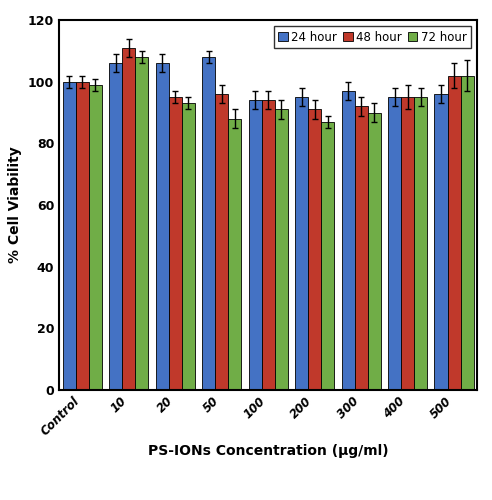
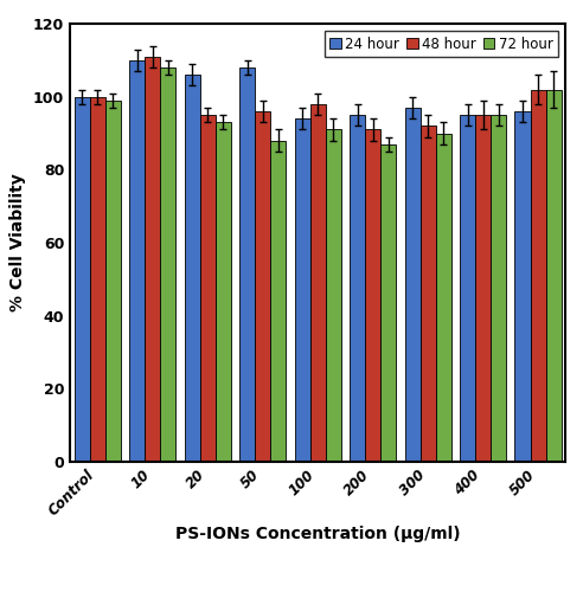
24 hour/10: 106 -> 110
48 hour/100: 94 -> 98
